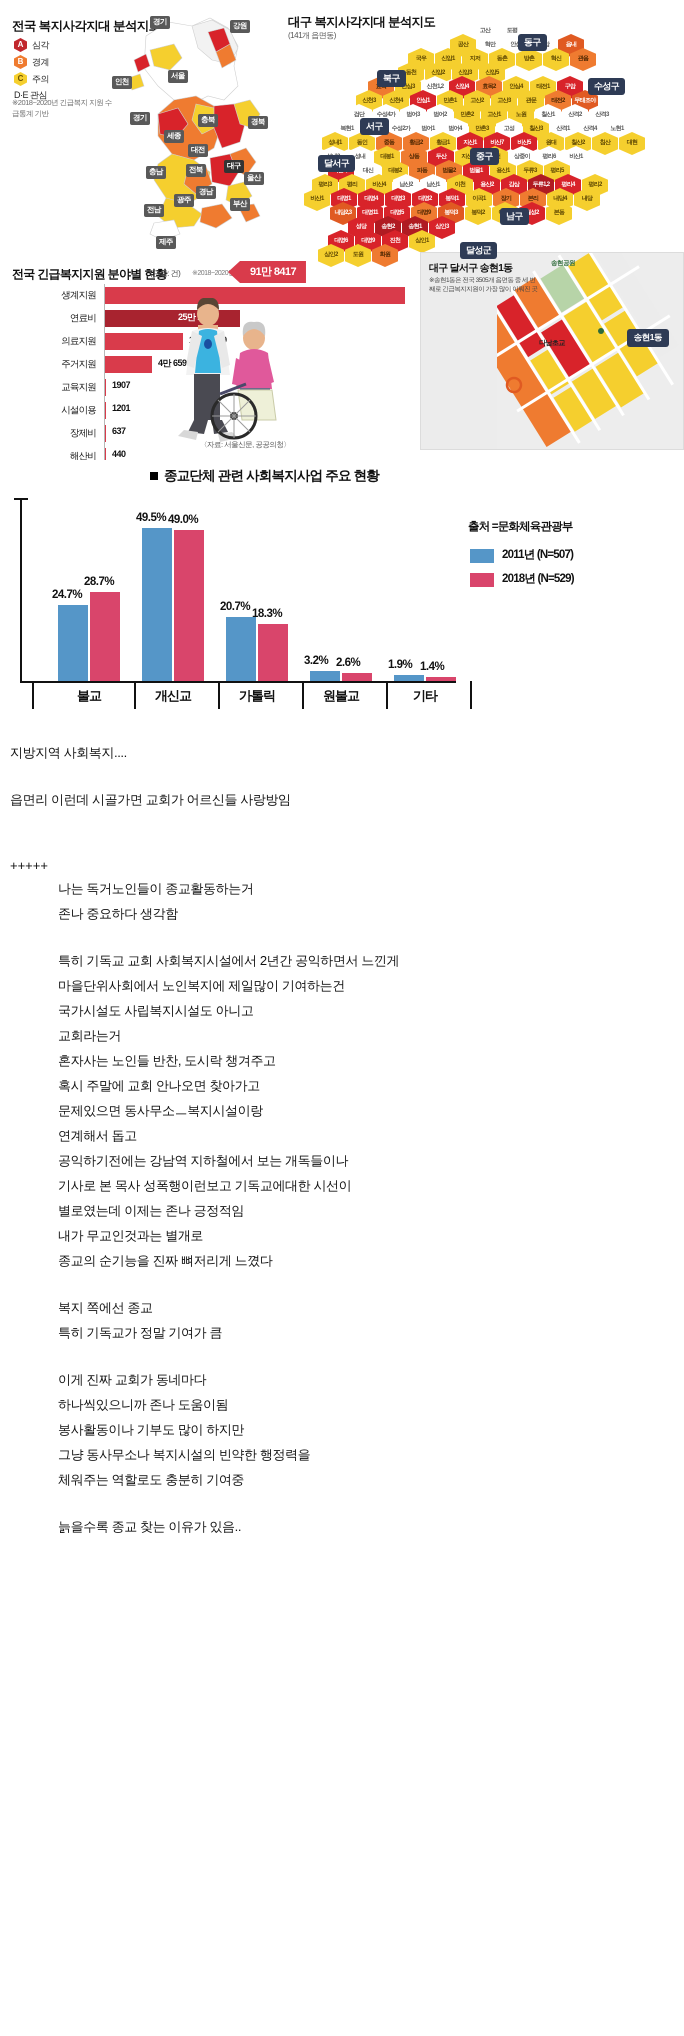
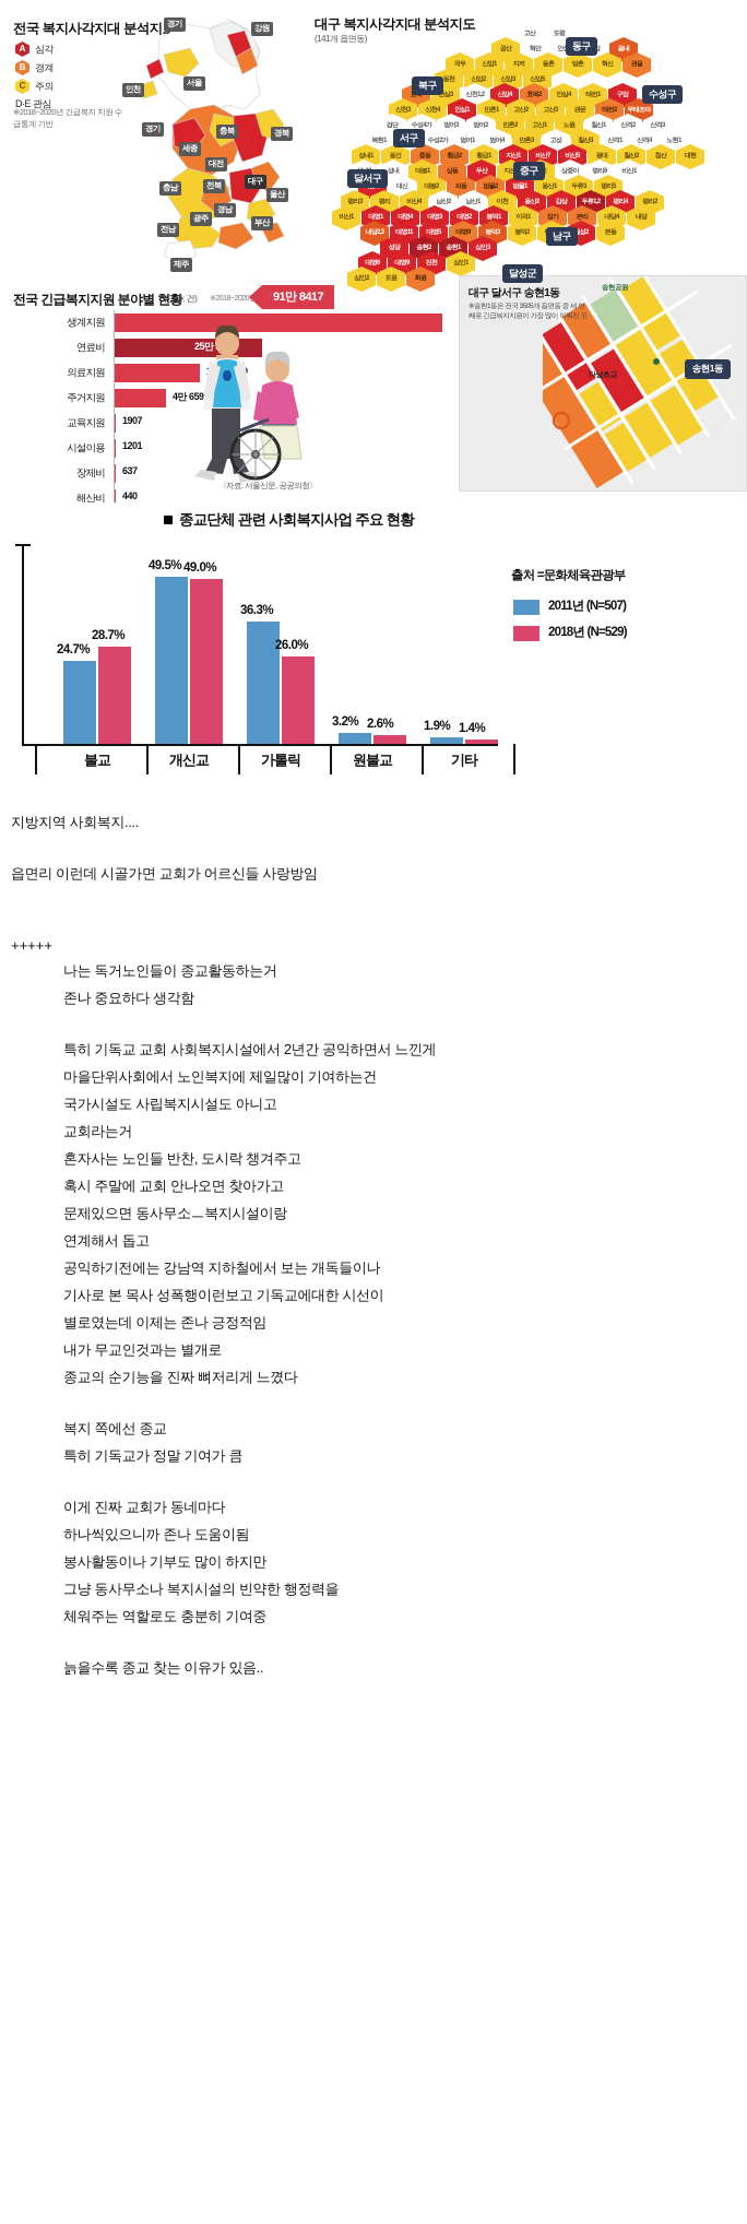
2011년 (N=507)/가톨릭: 20.7% -> 36.3%
2018년 (N=529)/가톨릭: 18.3% -> 26.0%
